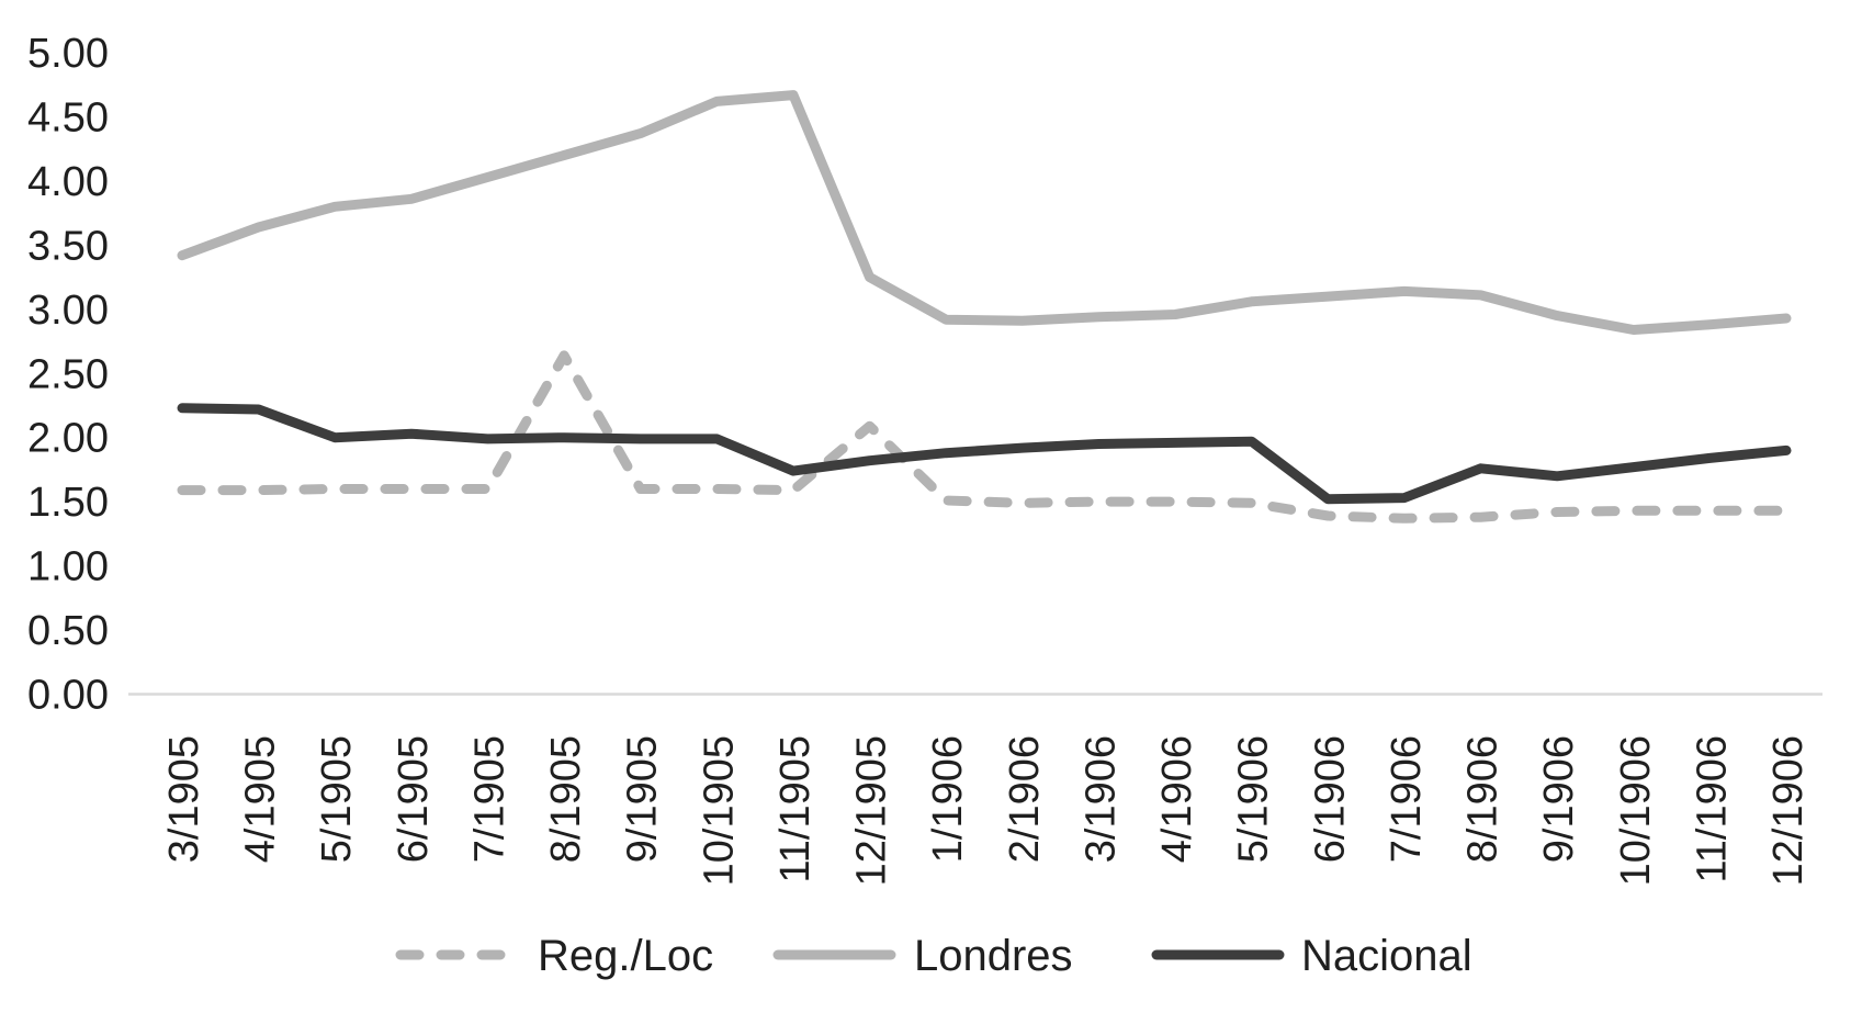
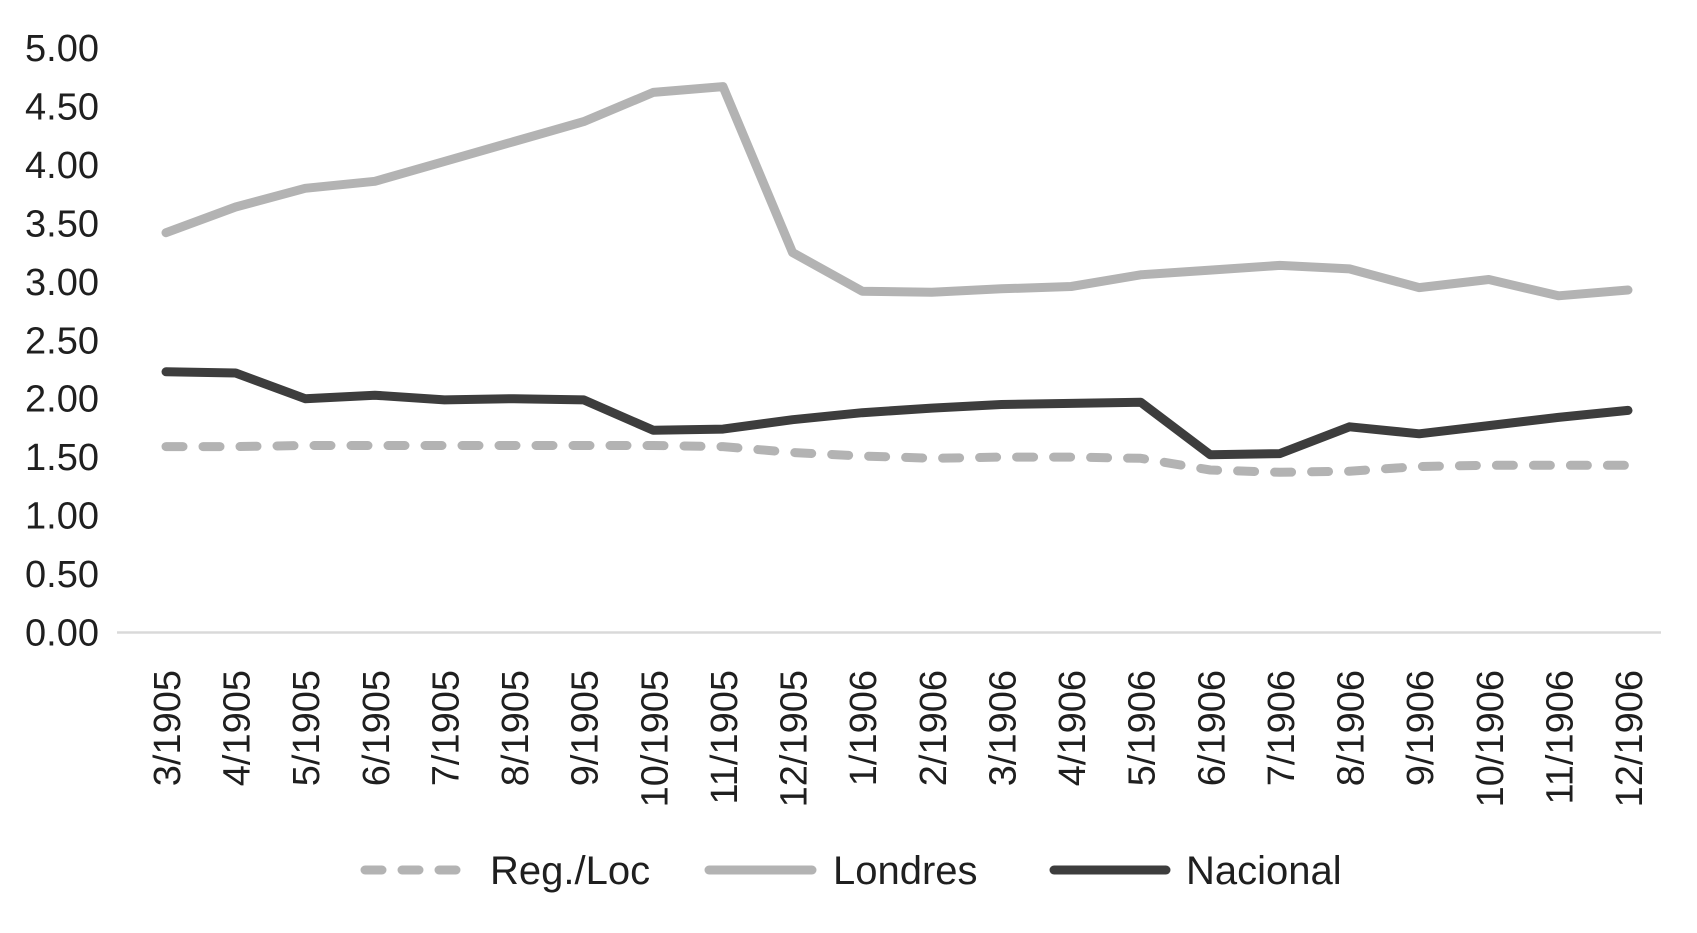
Reg./Loc/8/1905: 2.64 -> 1.60
Nacional/10/1905: 1.99 -> 1.73
Reg./Loc/12/1905: 2.09 -> 1.54
Londres/10/1906: 2.84 -> 3.02
